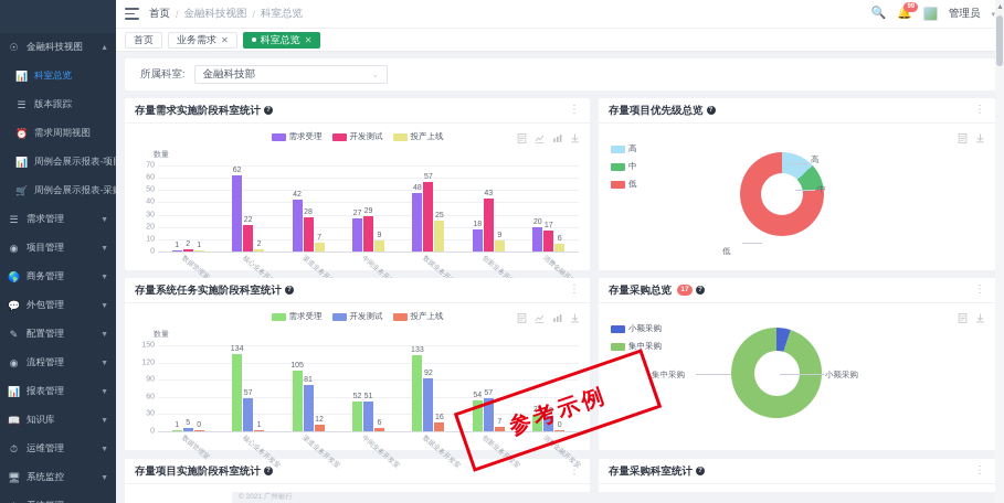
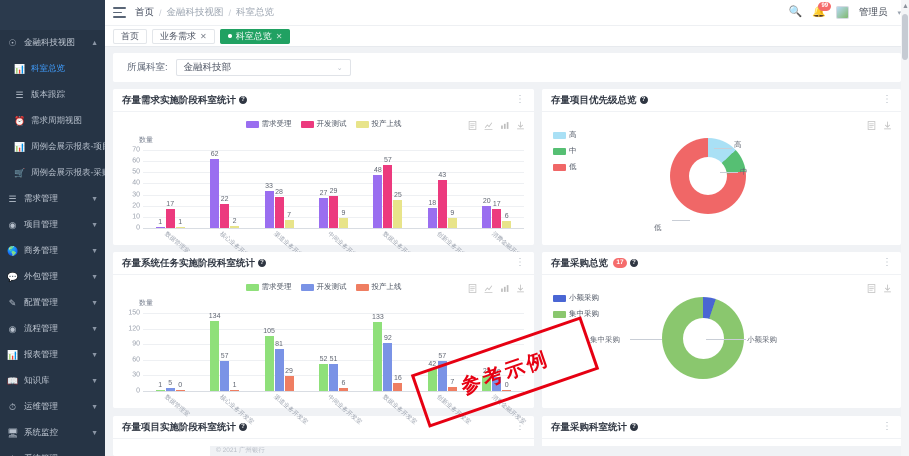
存量需求实施阶段科室统计/开发测试/数据管理室: 2 -> 17
存量需求实施阶段科室统计/需求受理/渠道业务开发室: 42 -> 33
存量系统任务实施阶段科室统计/投产上线/渠道业务开发室: 12 -> 29
存量系统任务实施阶段科室统计/需求受理/创新业务开发室: 54 -> 42
